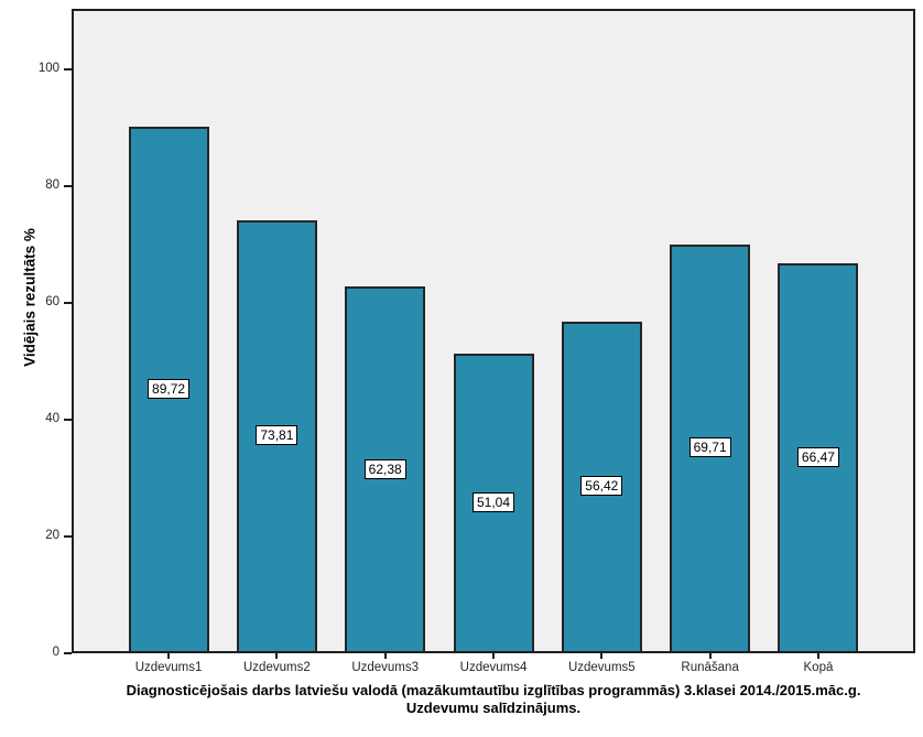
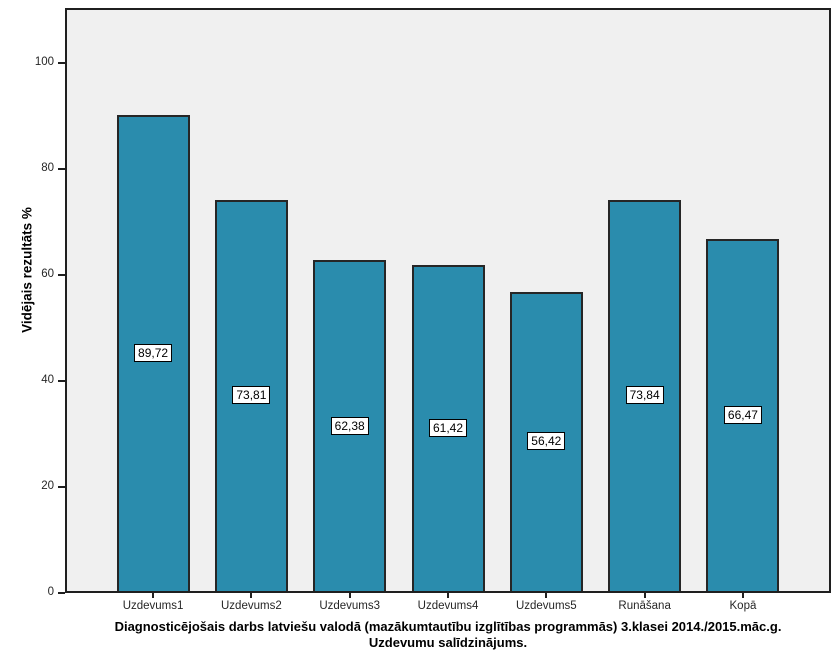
Uzdevums4: 51,04 -> 61,42
Runāšana: 69,71 -> 73,84
